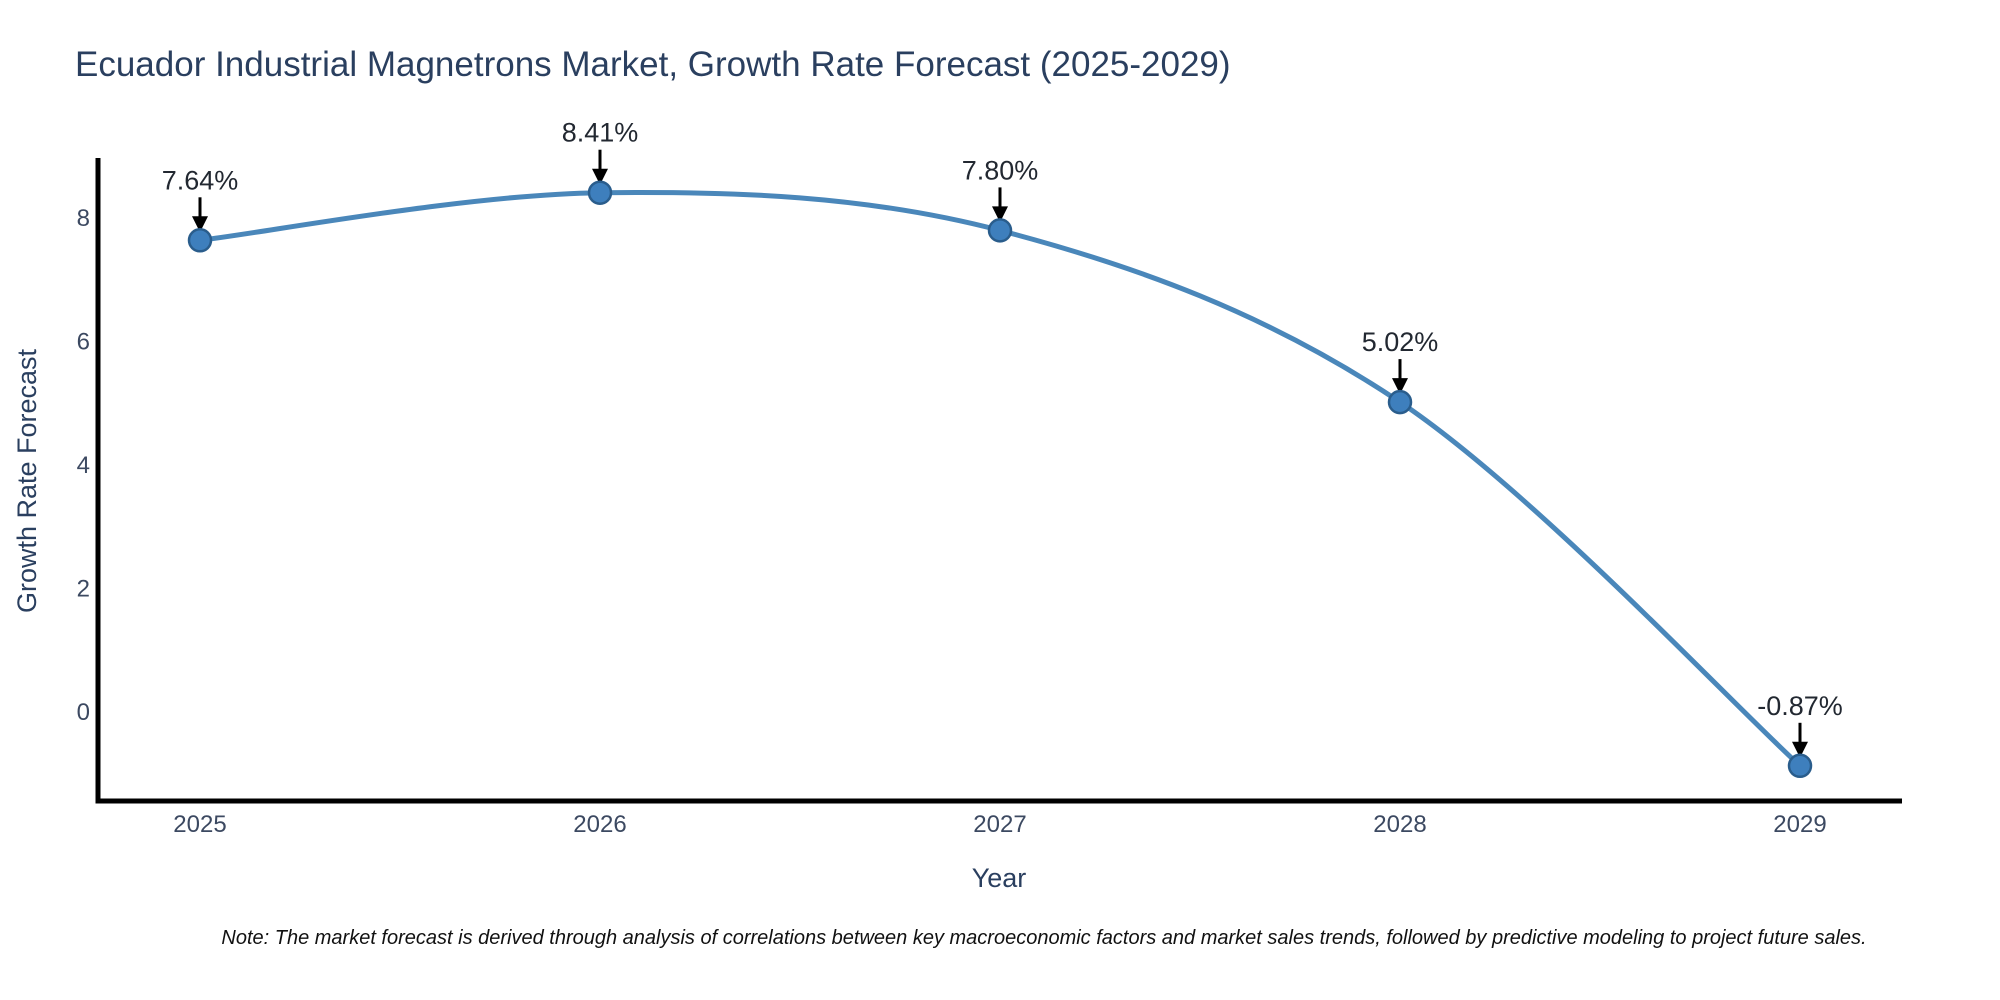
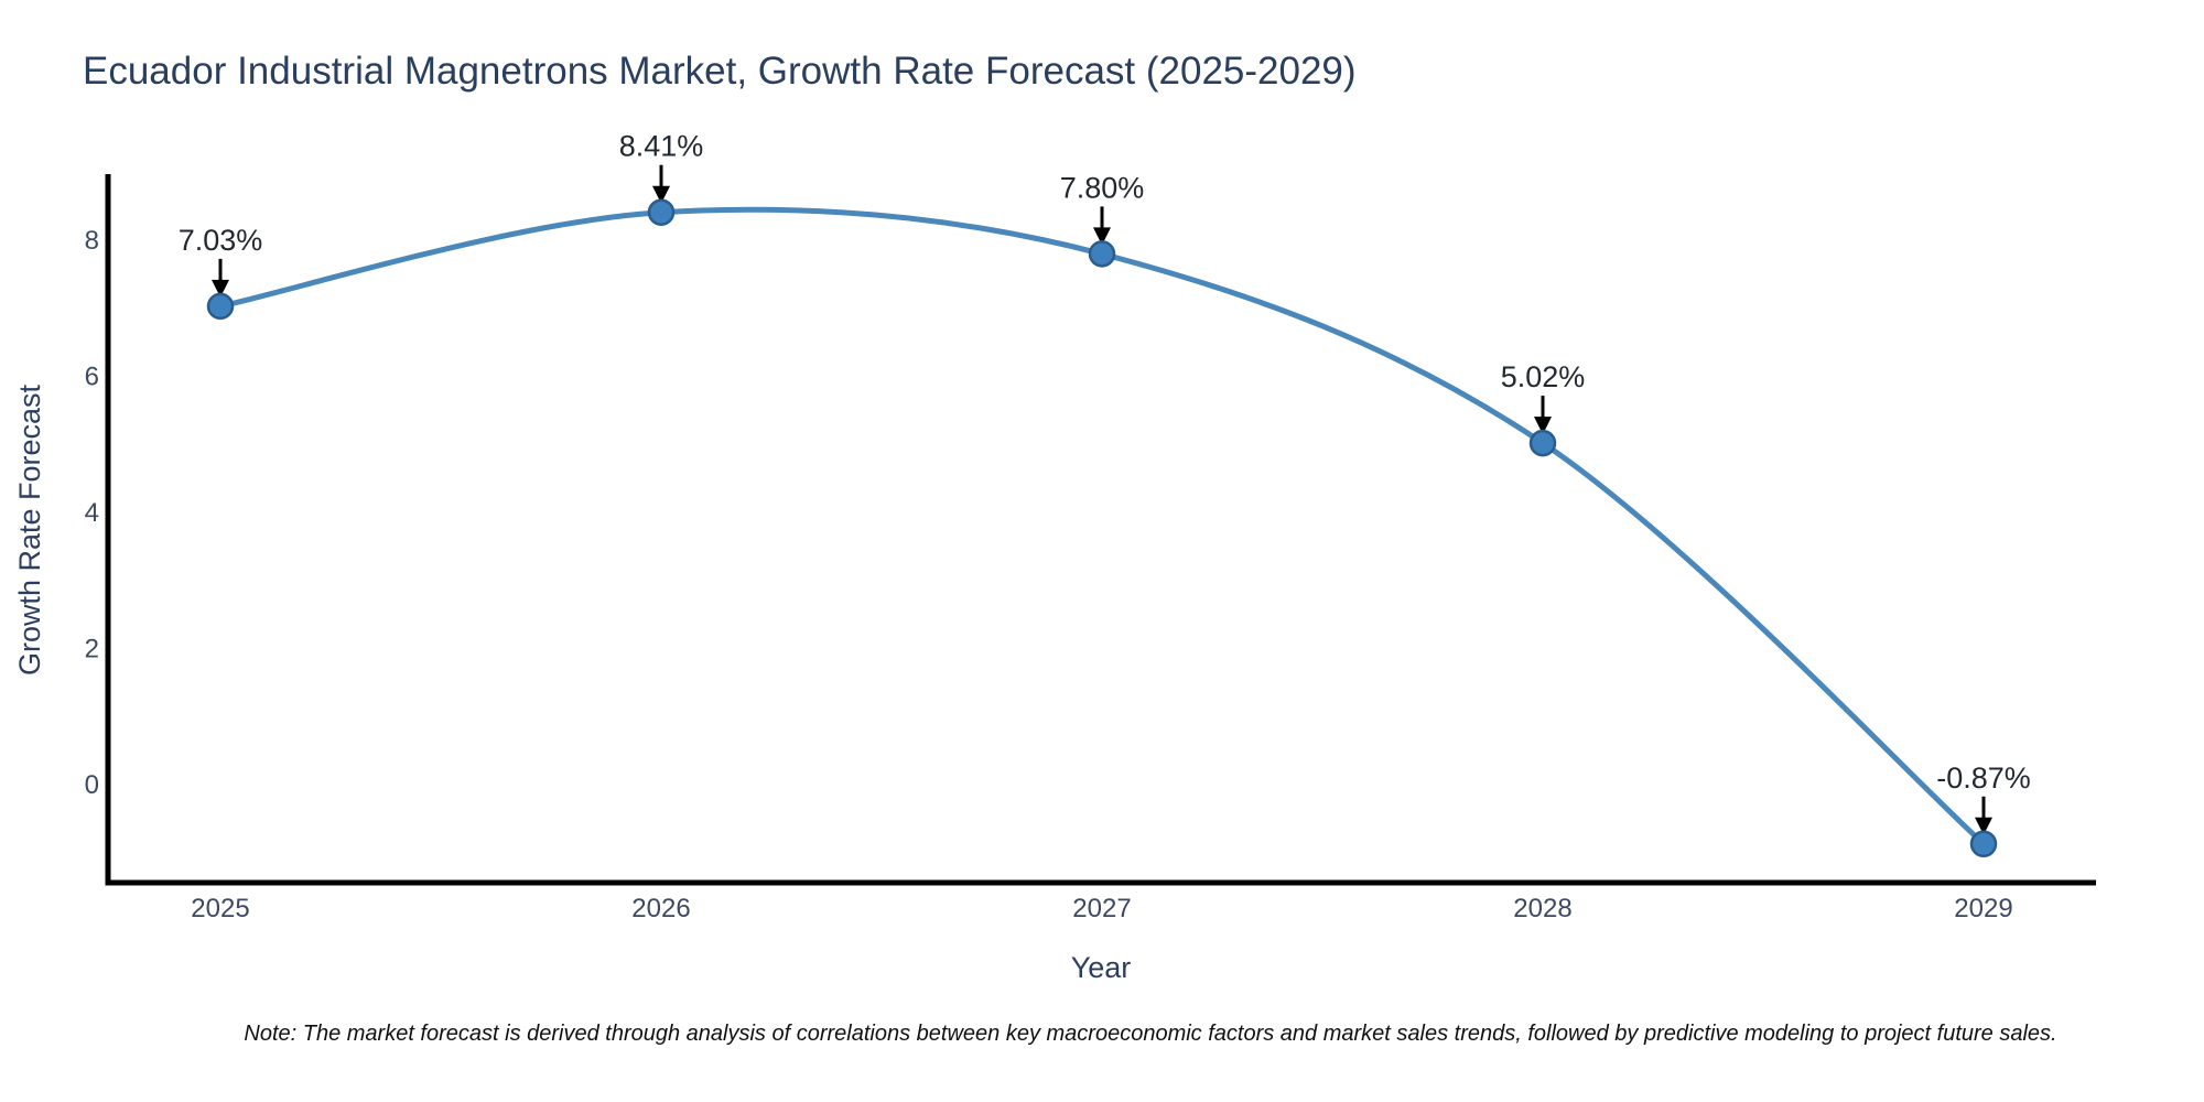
2025: 7.64% -> 7.03%
